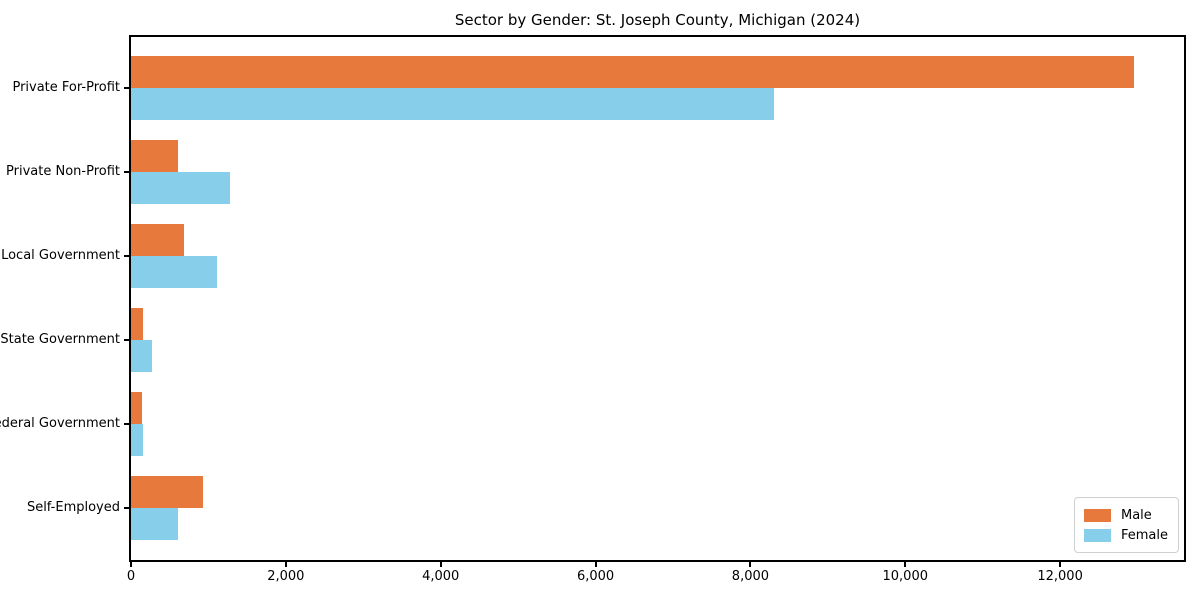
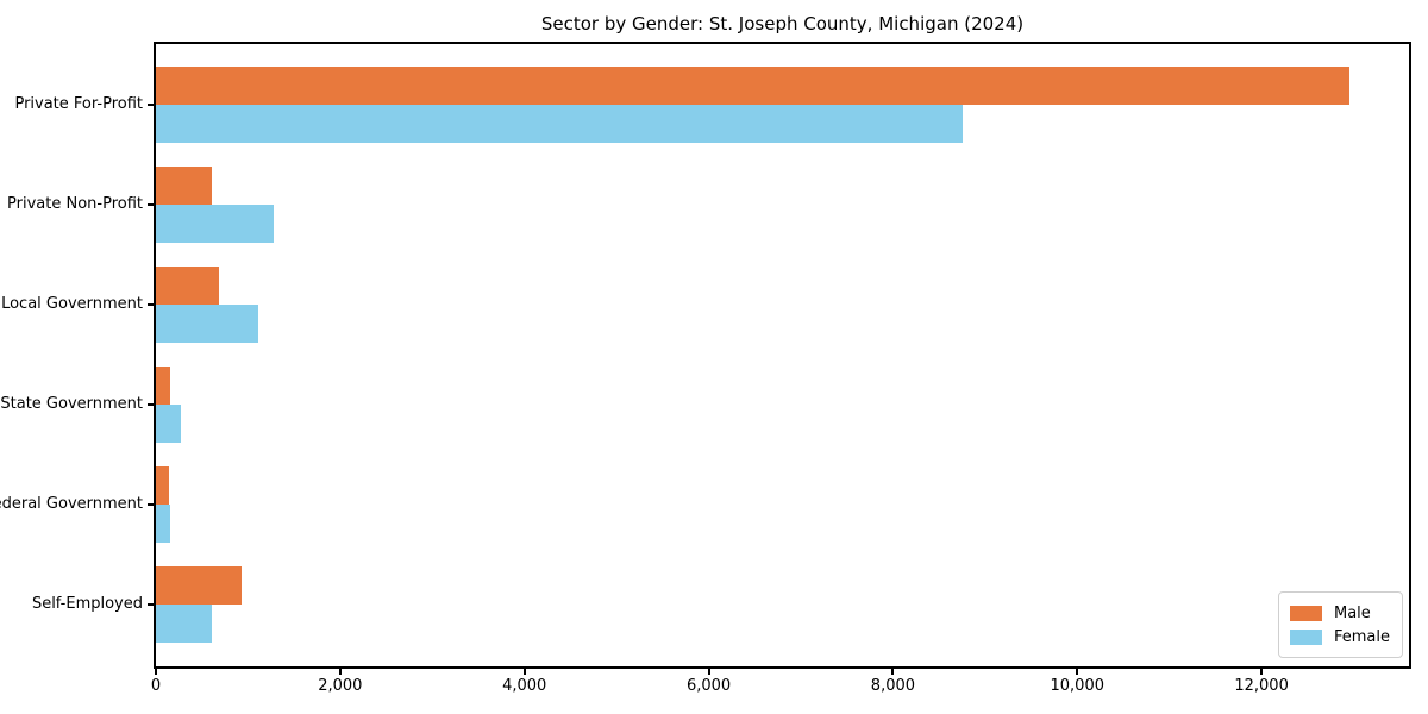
Female/Private For-Profit: 8300 -> 8800
